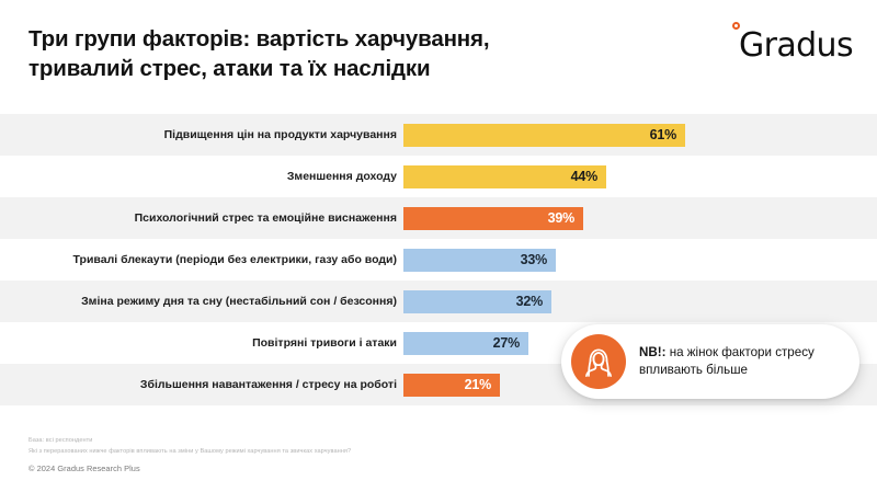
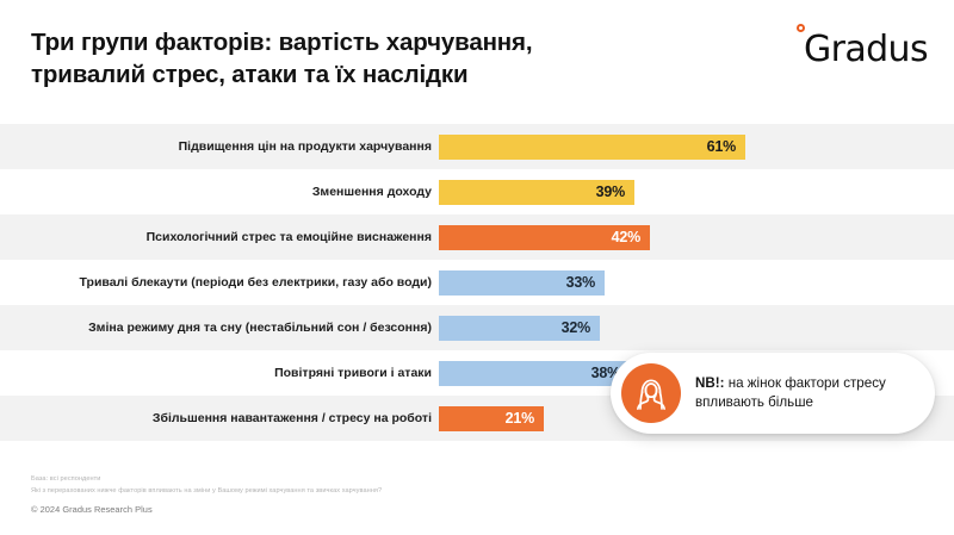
Зменшення доходу: 44% -> 39%
Психологічний стрес та емоційне виснаження: 39% -> 42%
Повітряні тривоги і атаки: 27% -> 38%
